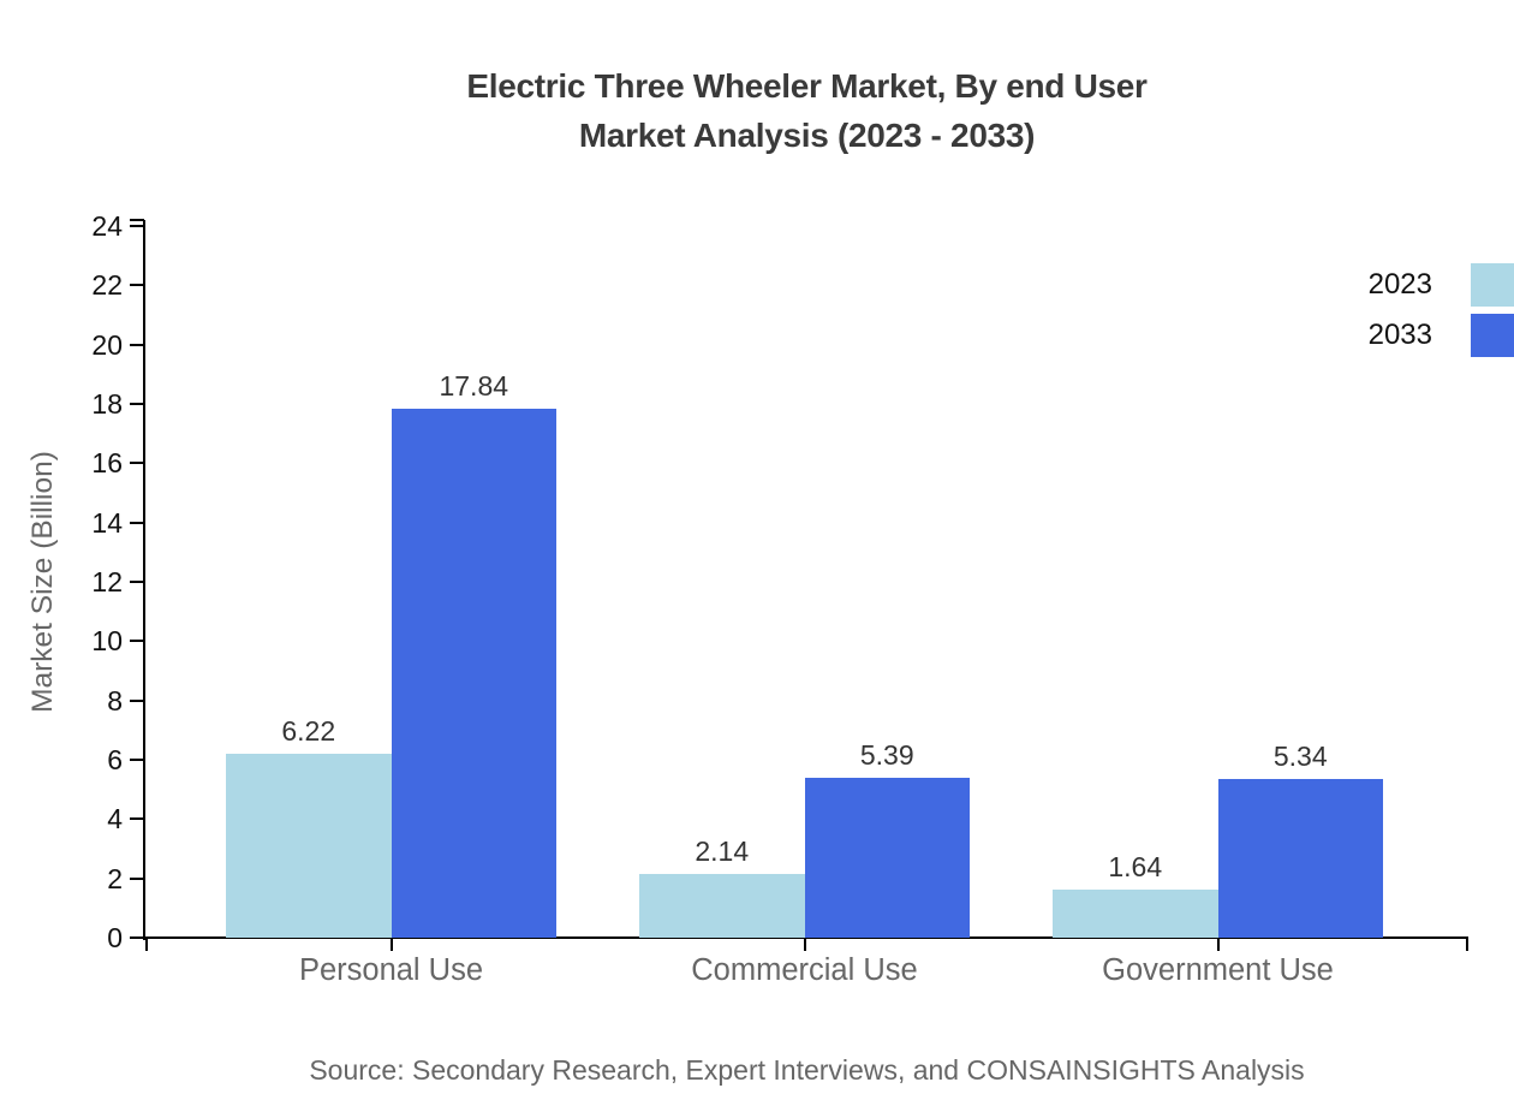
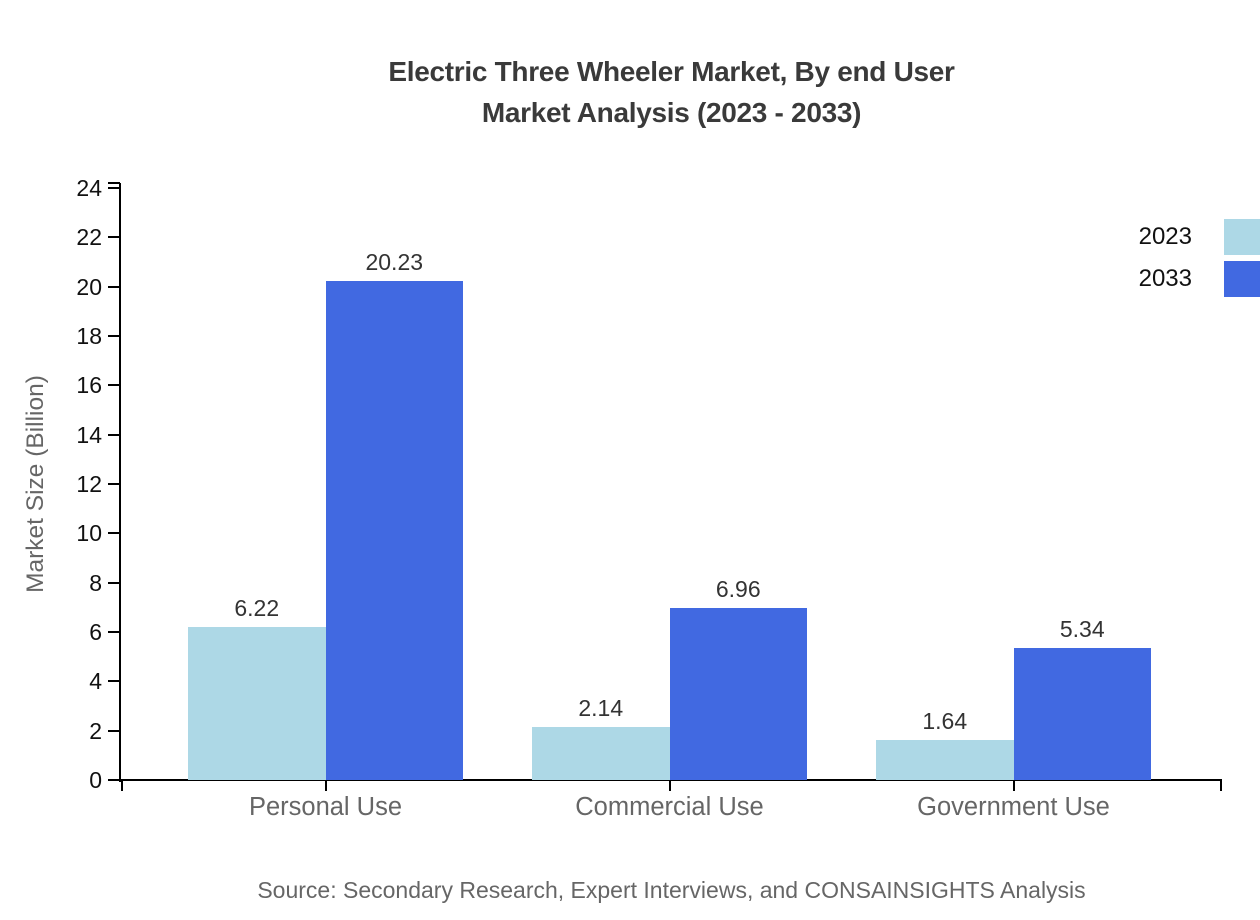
2033/Personal Use: 17.84 -> 20.23
2033/Commercial Use: 5.39 -> 6.96
